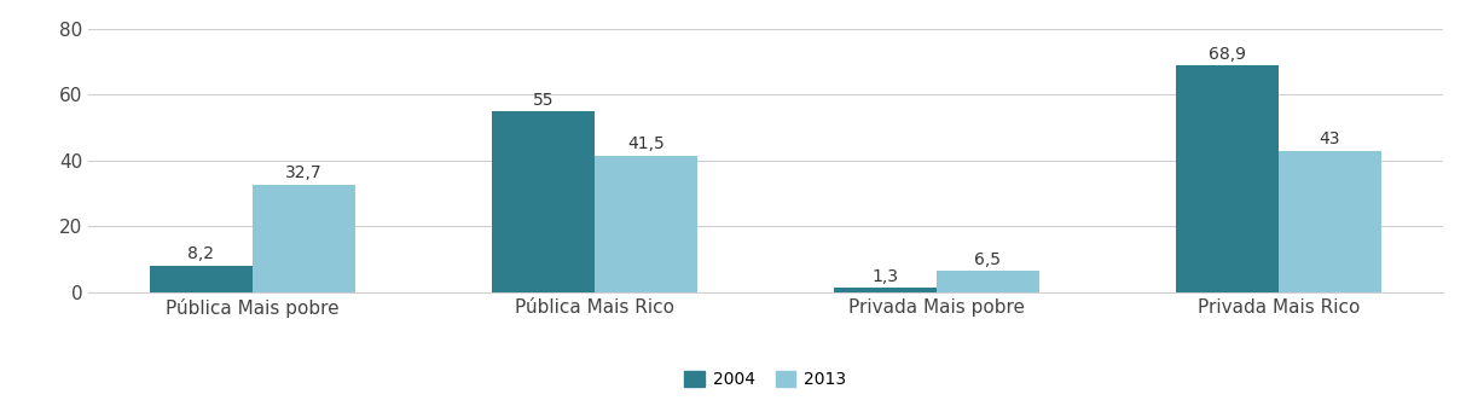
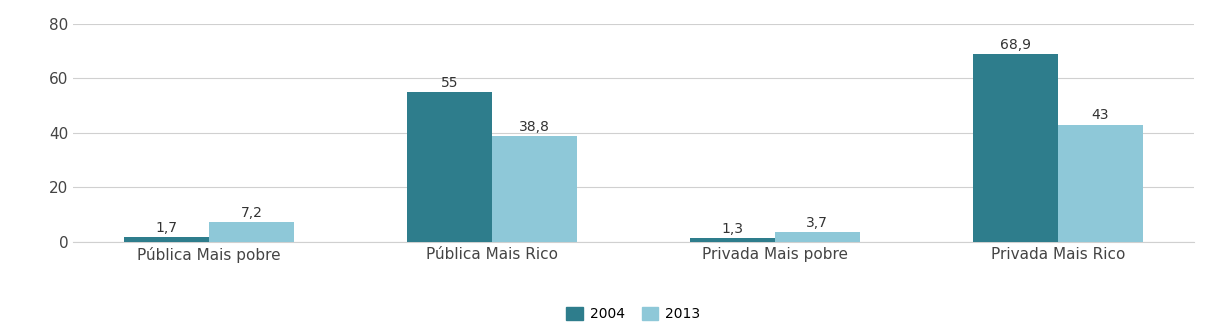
2004/Pública Mais pobre: 8,2 -> 1,7
2013/Pública Mais pobre: 32,7 -> 7,2
2013/Pública Mais Rico: 41,5 -> 38,8
2013/Privada Mais pobre: 6,5 -> 3,7
